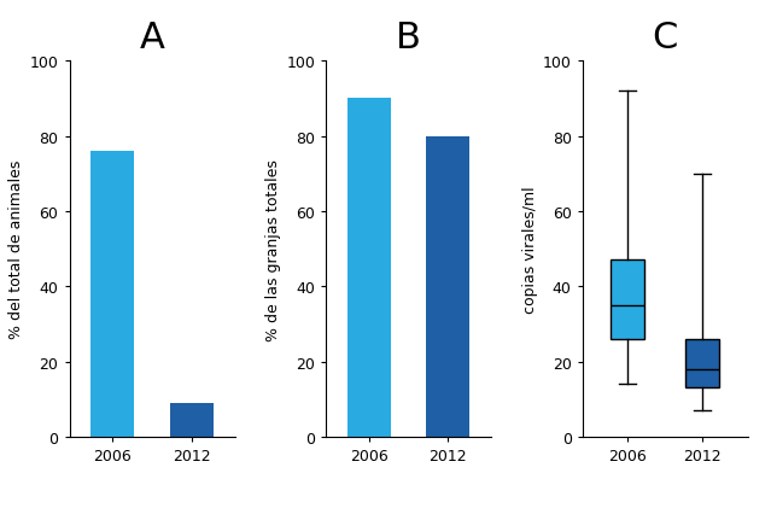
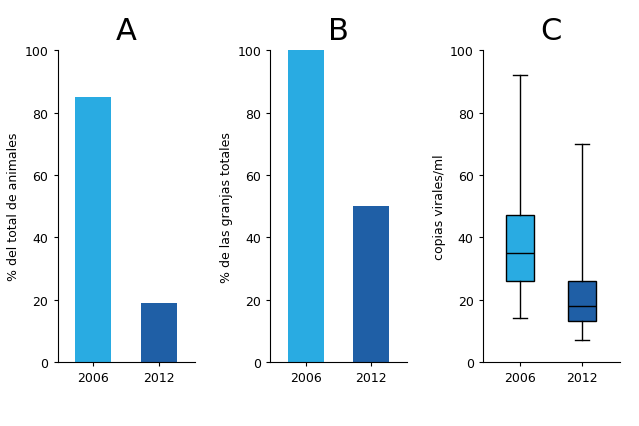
A/2006: 76 -> 85
A/2012: 9 -> 19
B/2006: 90 -> 100
B/2012: 80 -> 50
